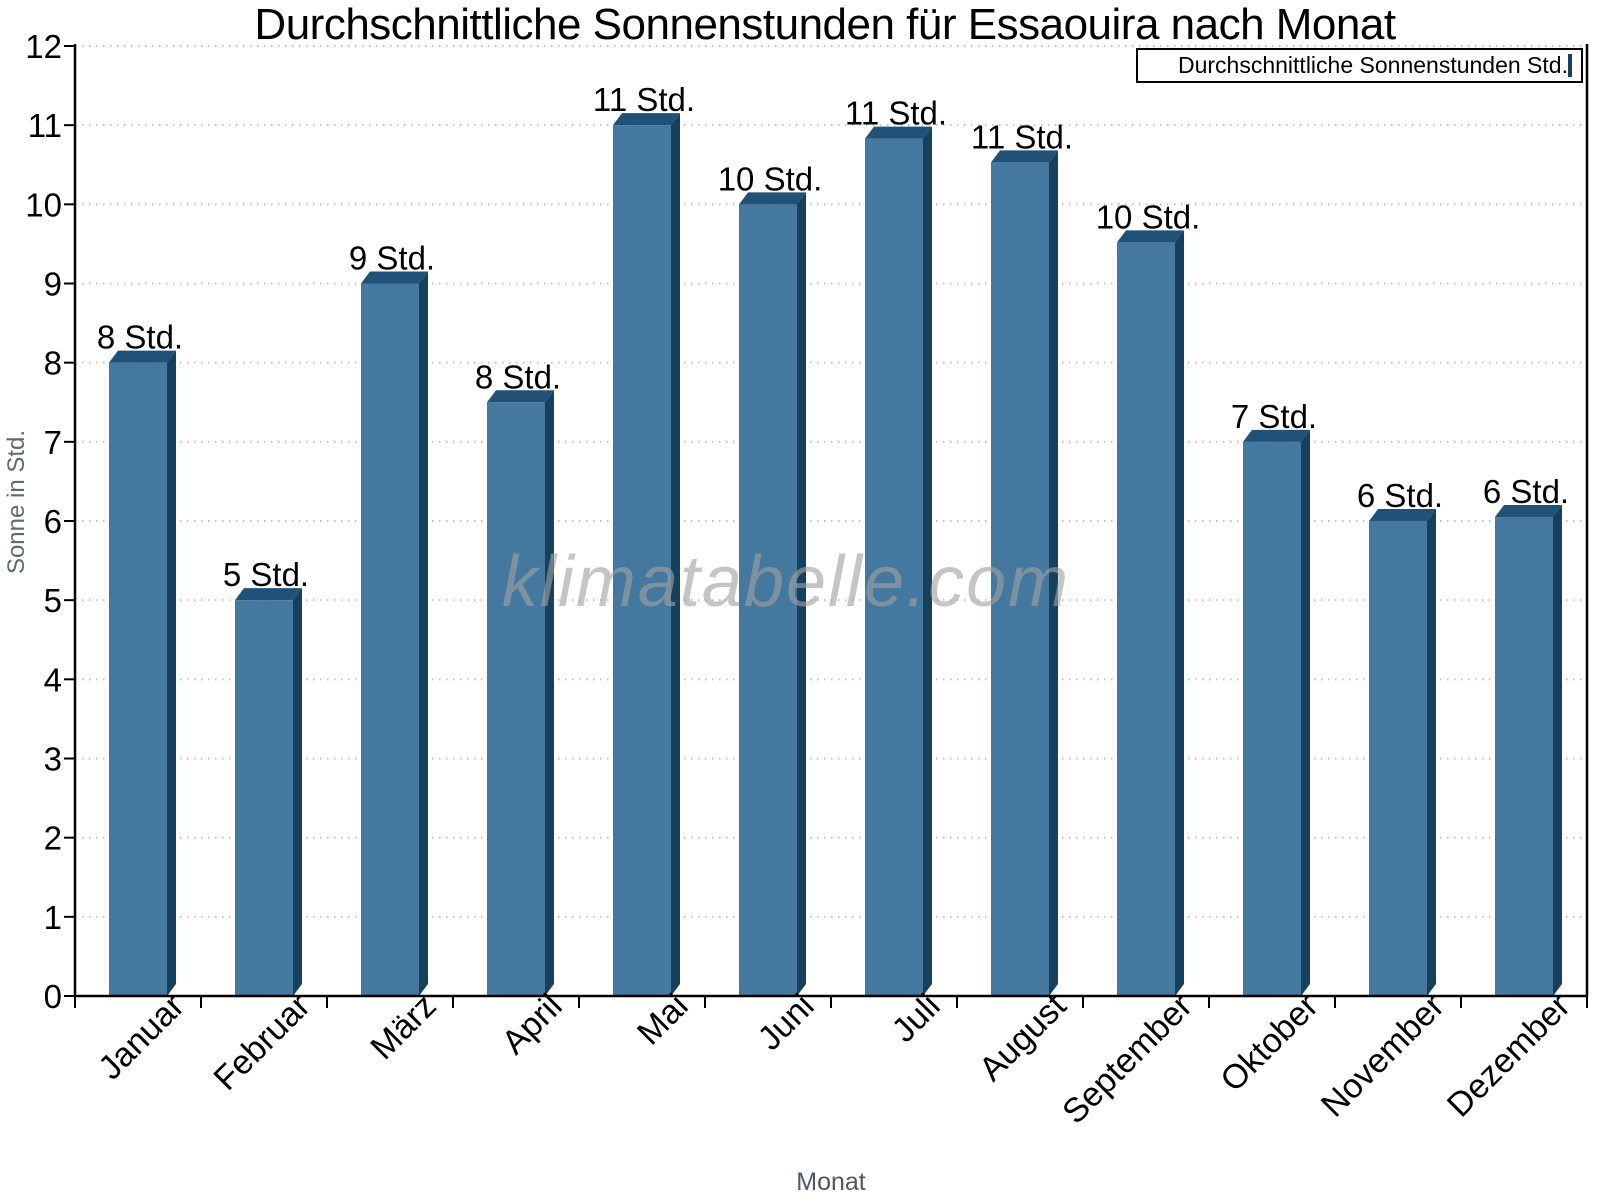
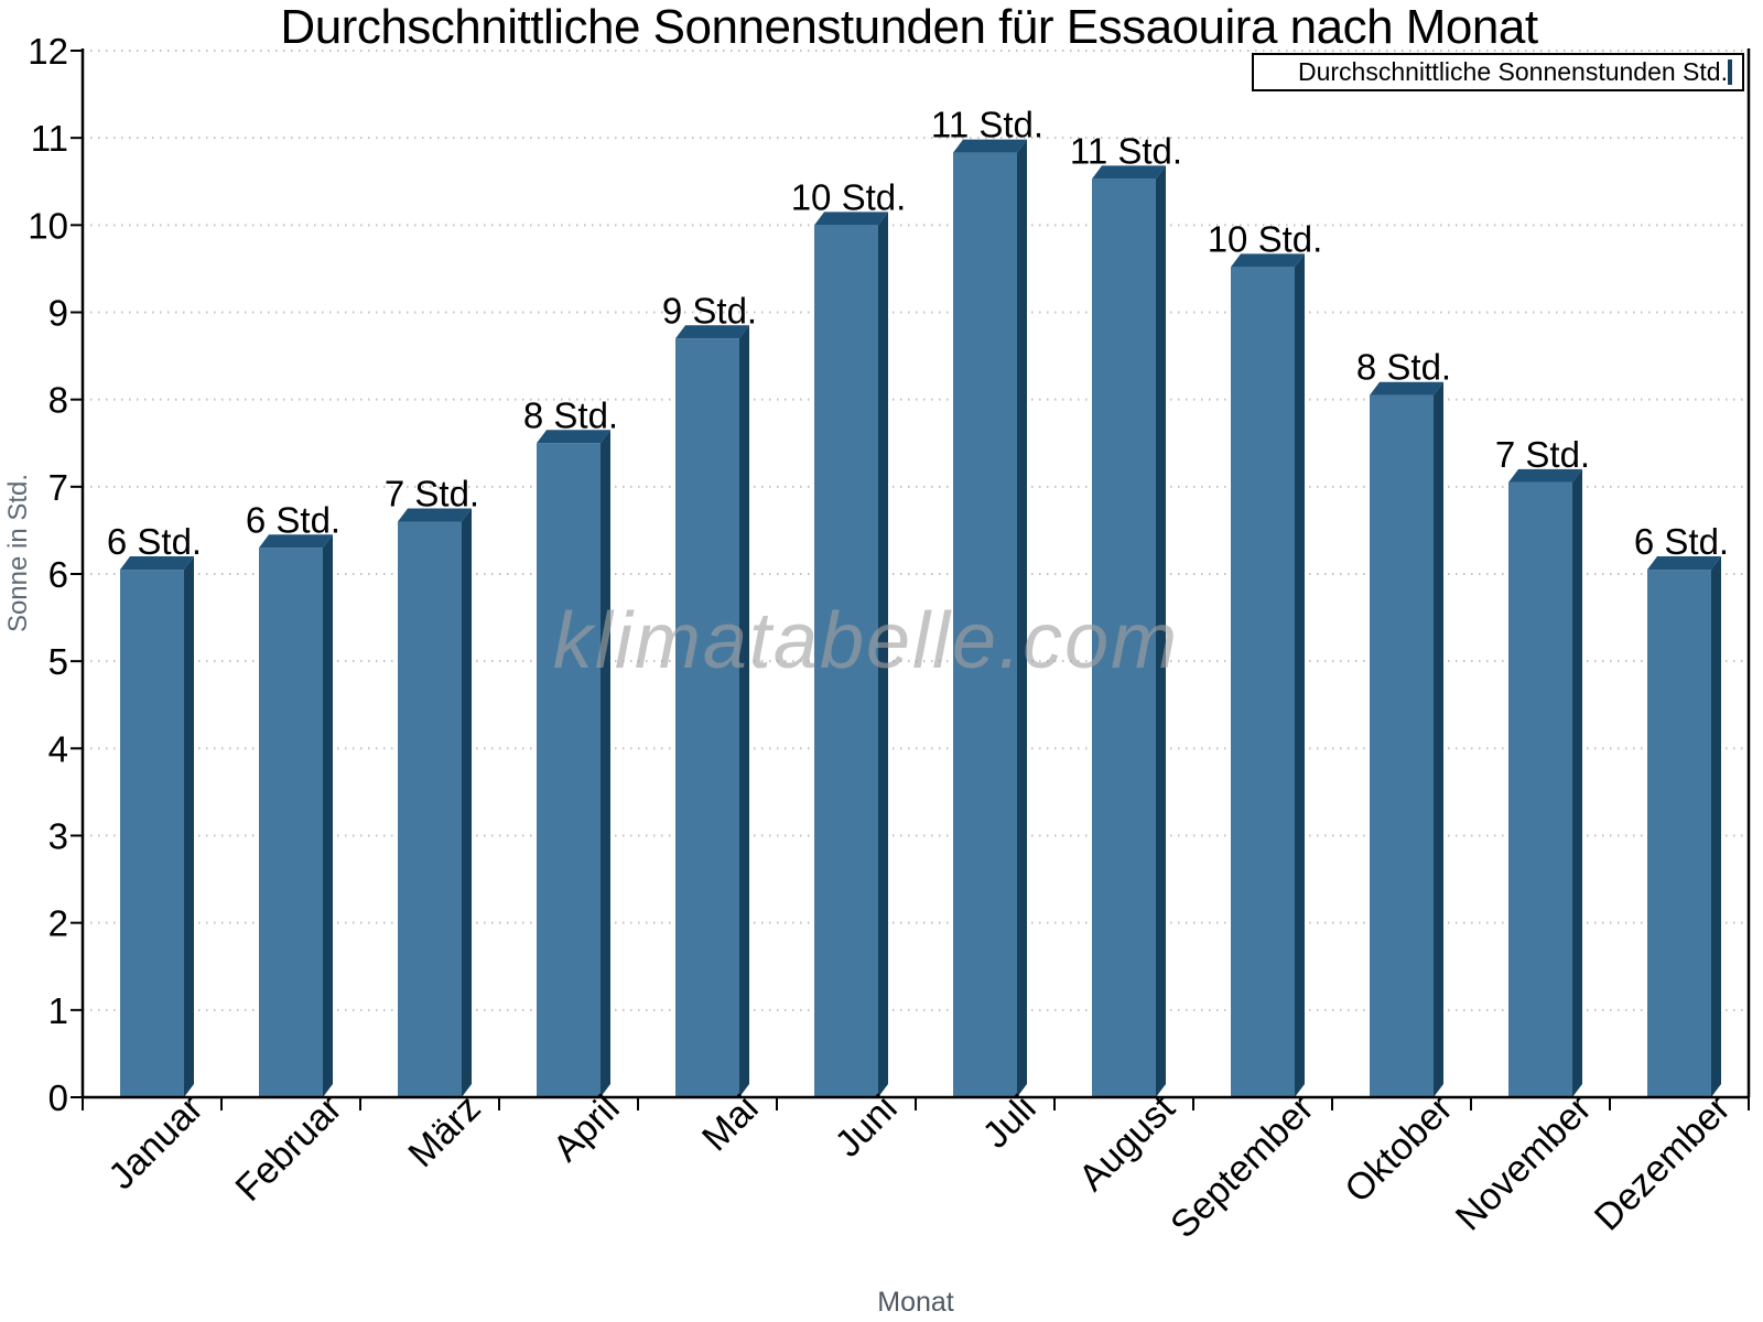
Januar: 8 -> 6
Februar: 5 -> 6
März: 9 -> 7
Mai: 11 -> 9
Oktober: 7 -> 8
November: 6 -> 7
